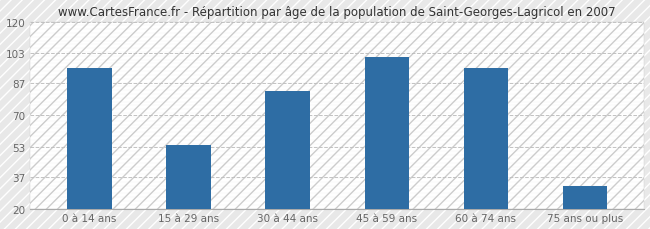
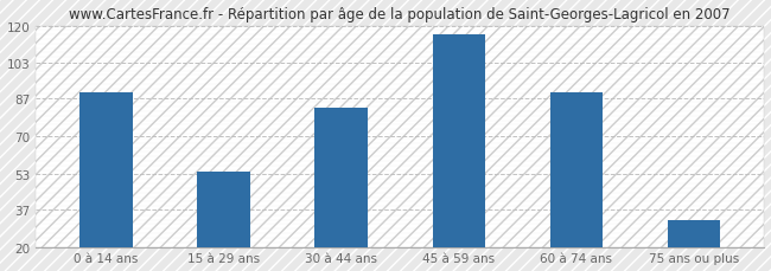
0 à 14 ans: 95 -> 90
45 à 59 ans: 101 -> 116
60 à 74 ans: 95 -> 90
